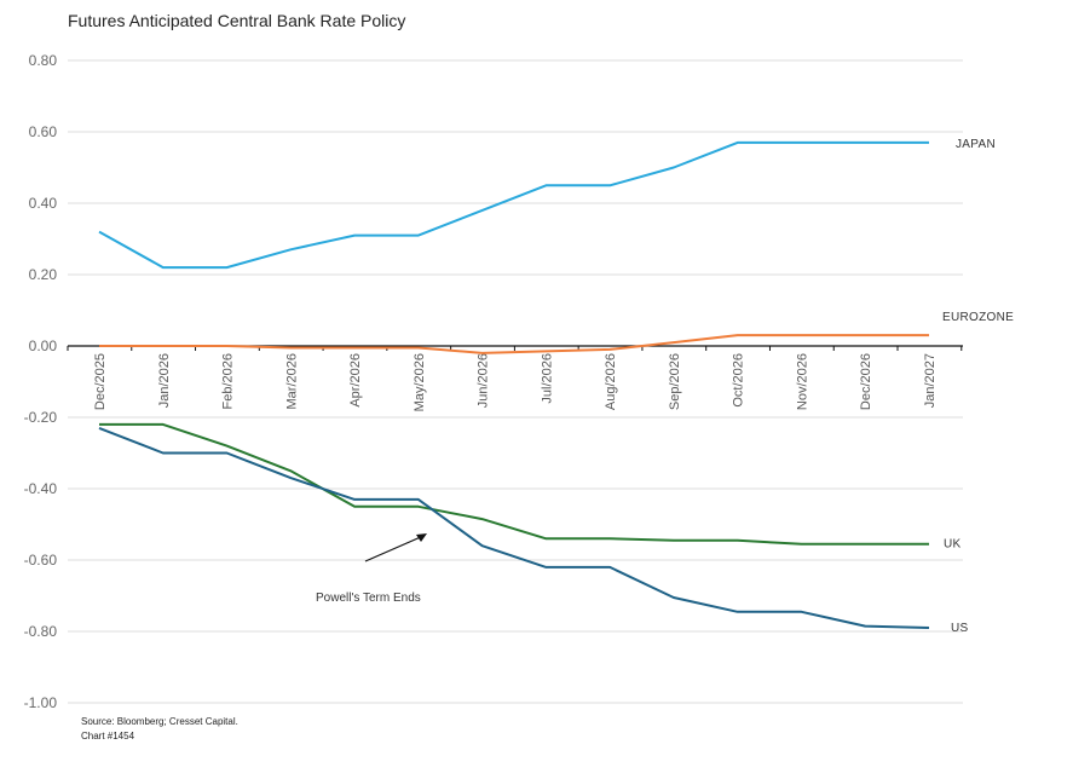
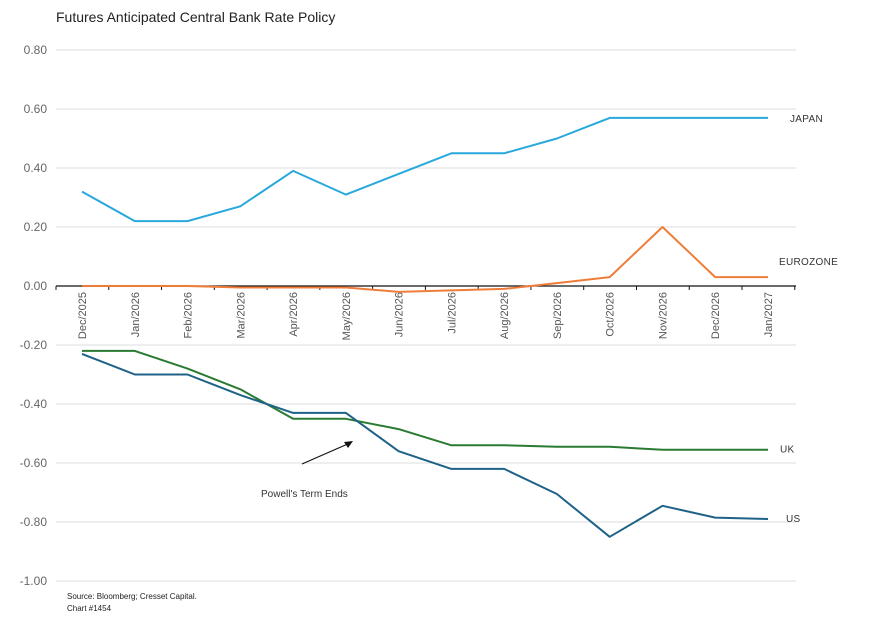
JAPAN/Apr/2026: 0.31 -> 0.39
US/Oct/2026: -0.74 -> -0.85
EUROZONE/Nov/2026: 0.03 -> 0.20
